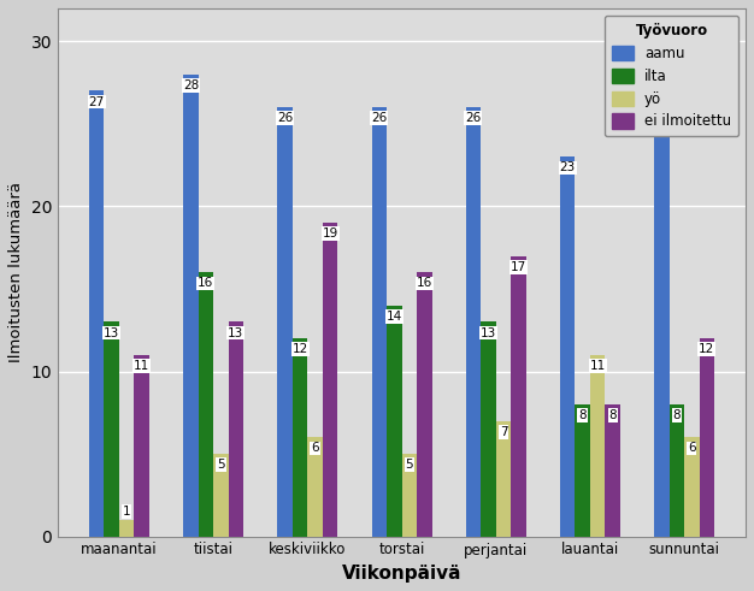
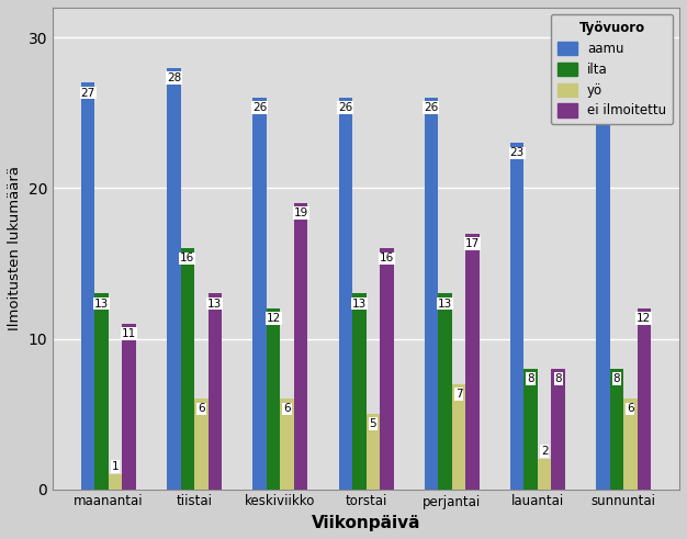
yö/tiistai: 5 -> 6
ilta/torstai: 14 -> 13
yö/lauantai: 11 -> 2
